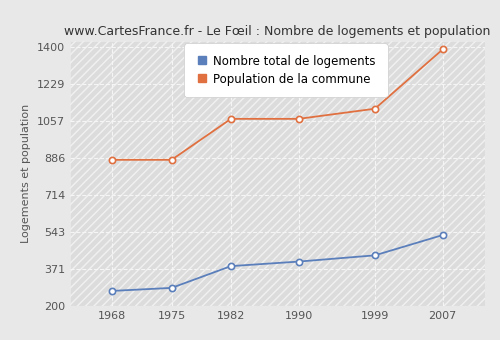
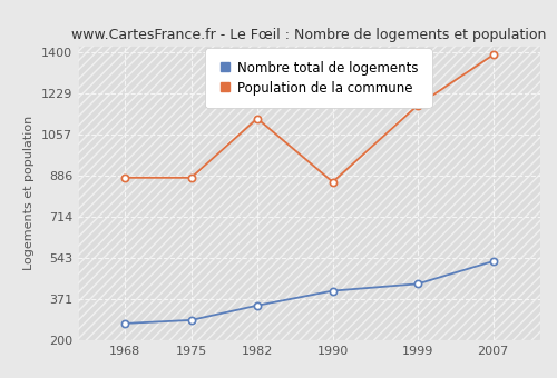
Nombre total de logements/1982: 385 -> 345
Population de la commune/1982: 1068 -> 1125
Population de la commune/1990: 1068 -> 860
Population de la commune/1999: 1115 -> 1180
